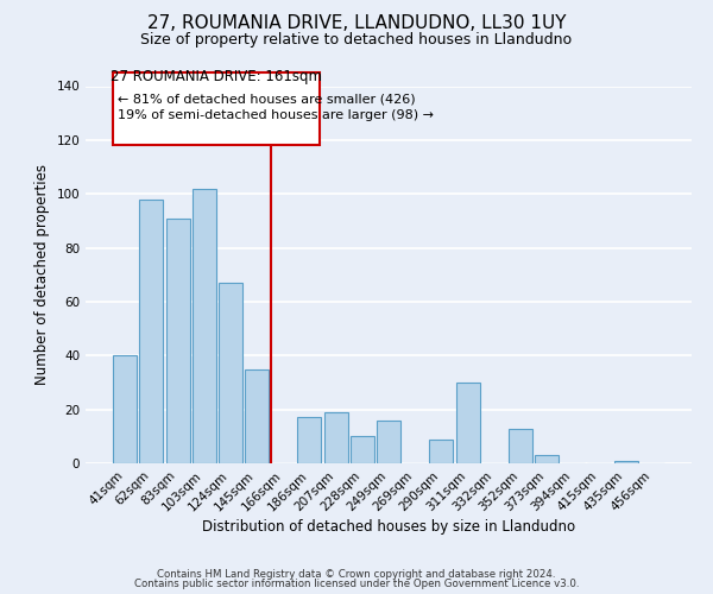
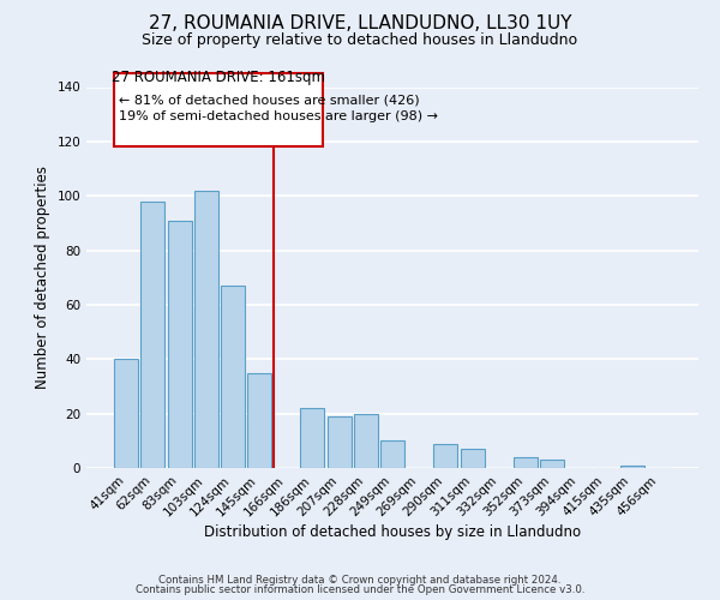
186sqm: 17 -> 22
228sqm: 10 -> 20
249sqm: 16 -> 10
311sqm: 30 -> 7
352sqm: 13 -> 4
